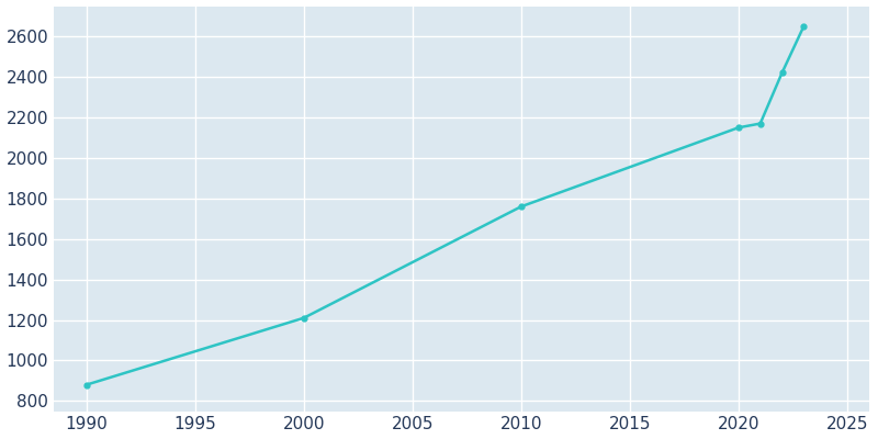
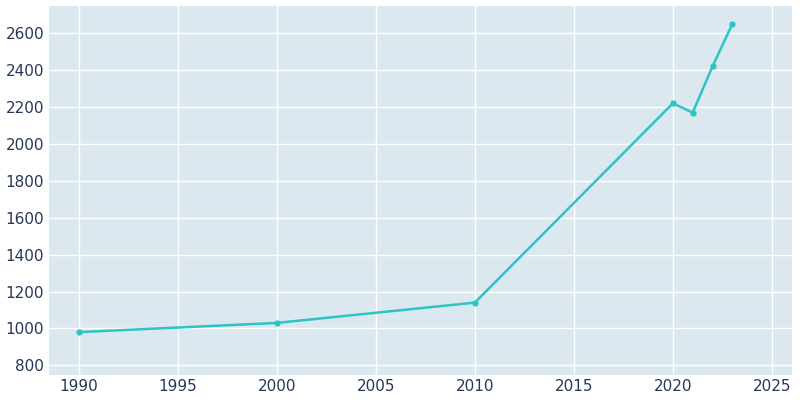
1990: 880 -> 980
2000: 1210 -> 1030
2010: 1760 -> 1140
2020: 2150 -> 2220
